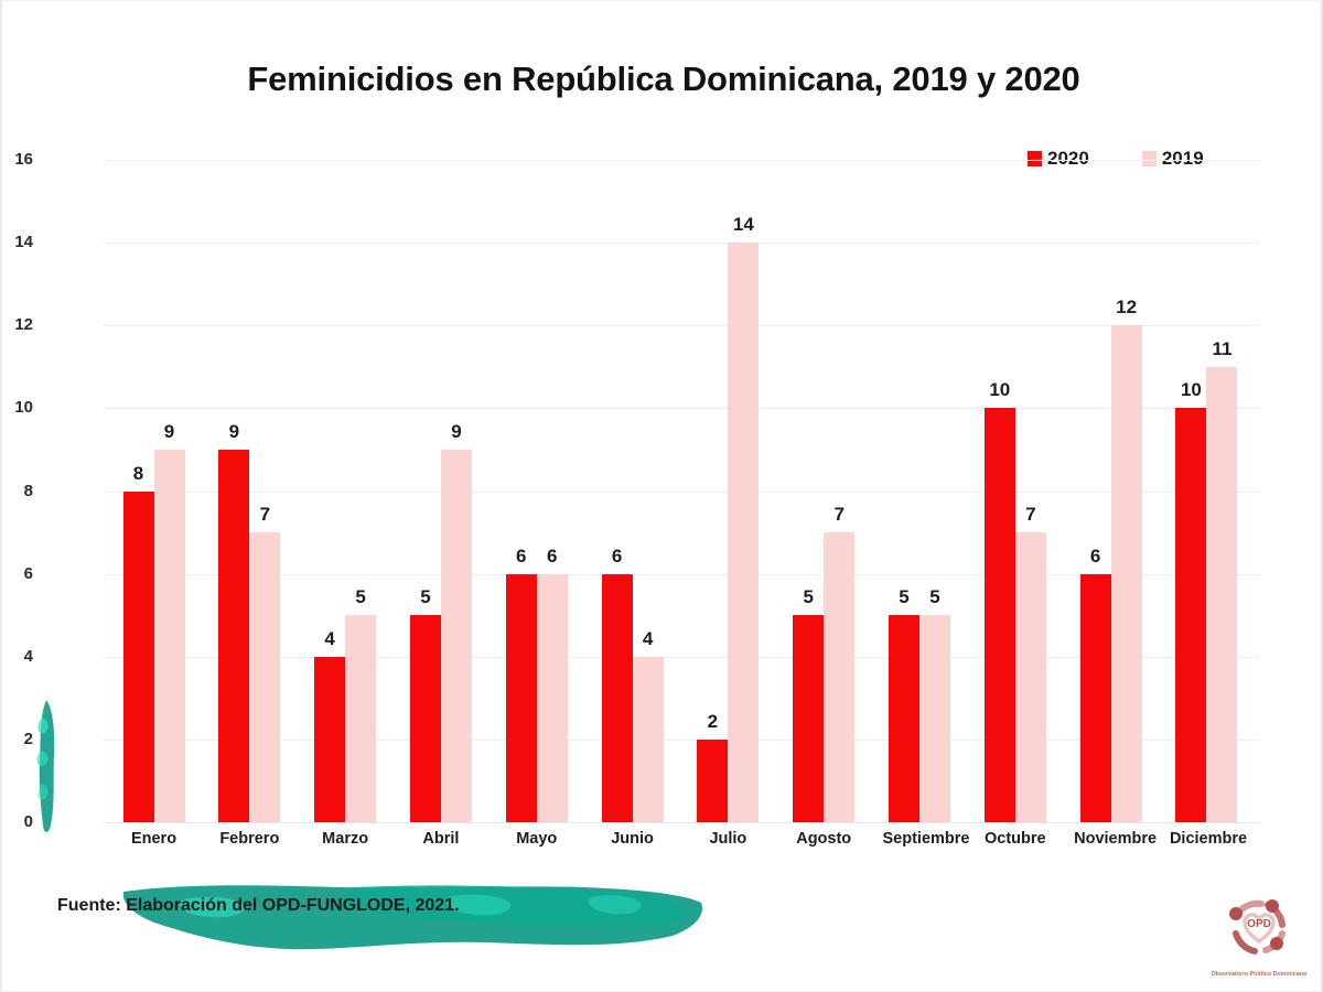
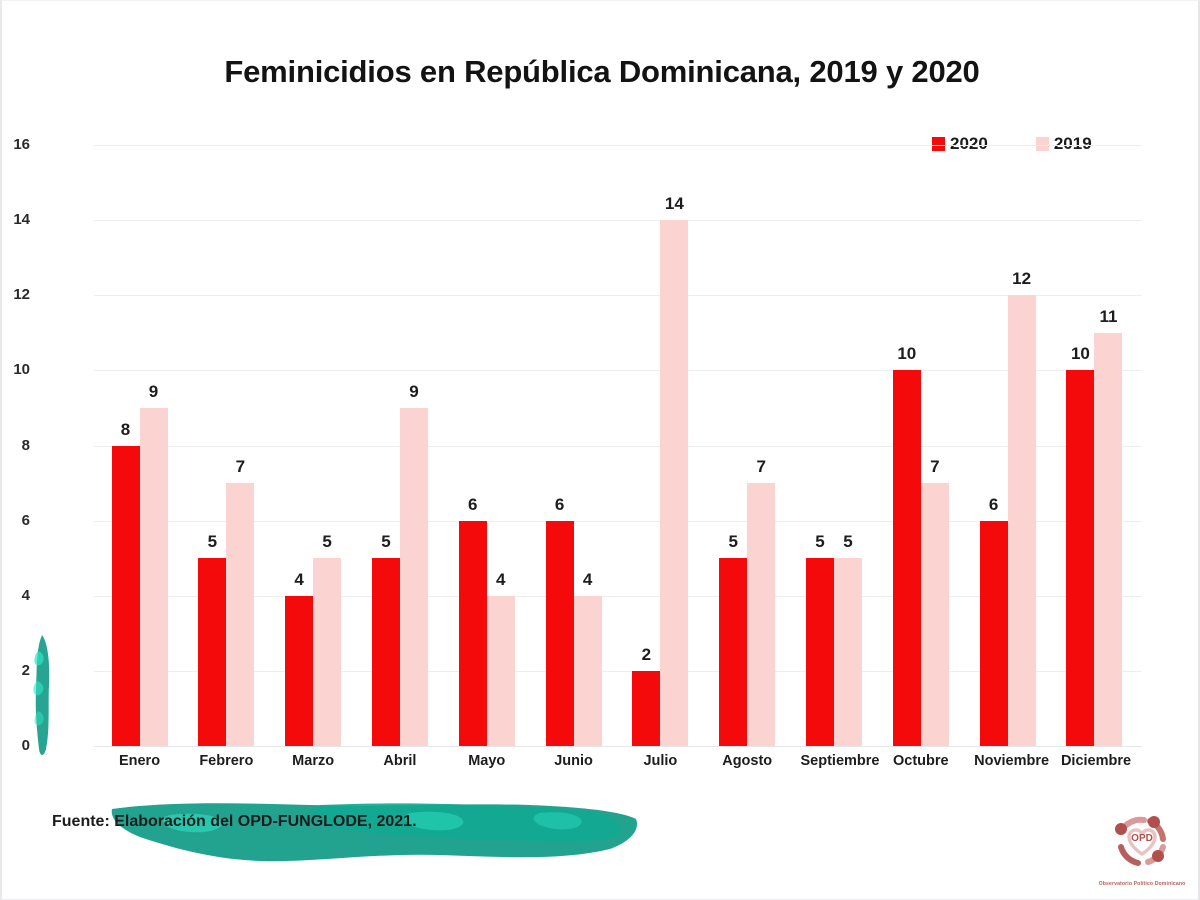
2020/Febrero: 9 -> 5
2019/Mayo: 6 -> 4
